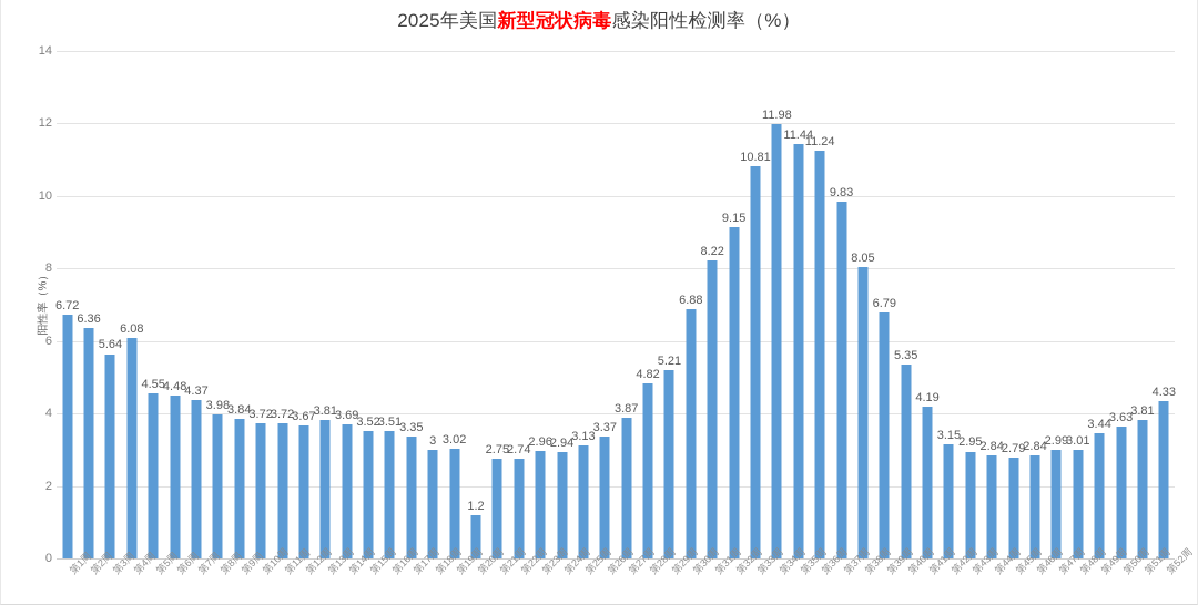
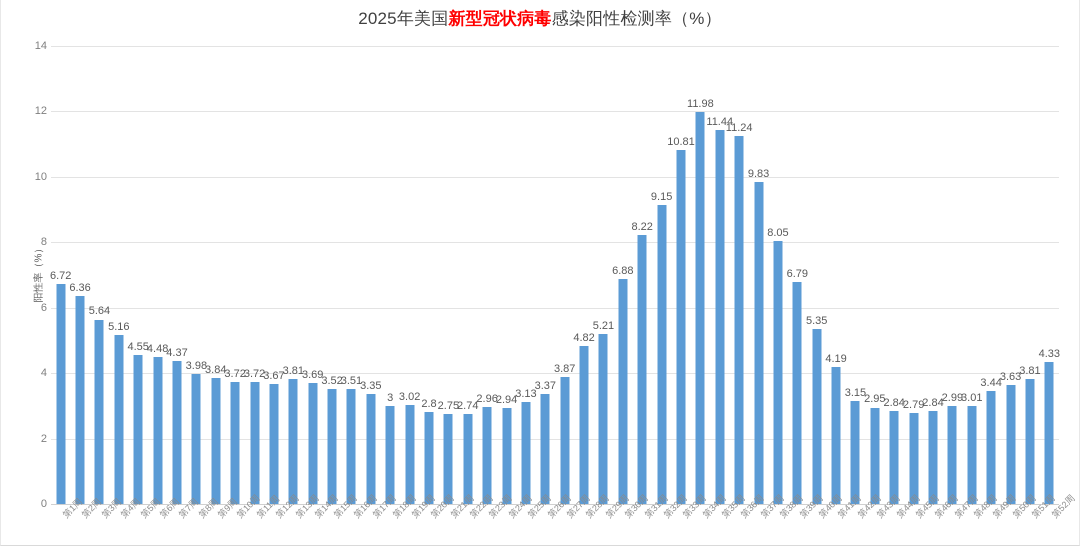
第4周: 6.08 -> 5.16
第20周: 1.2 -> 2.8
